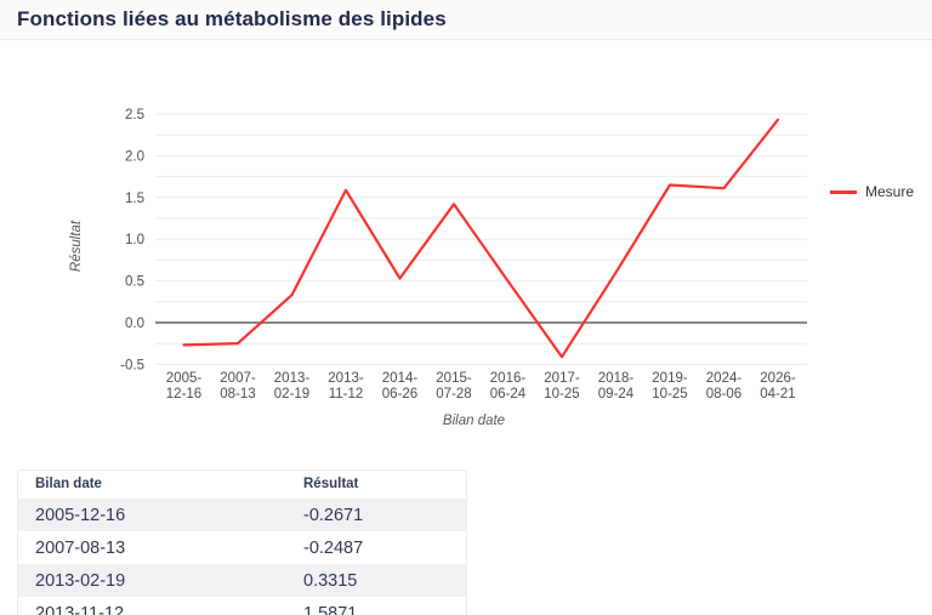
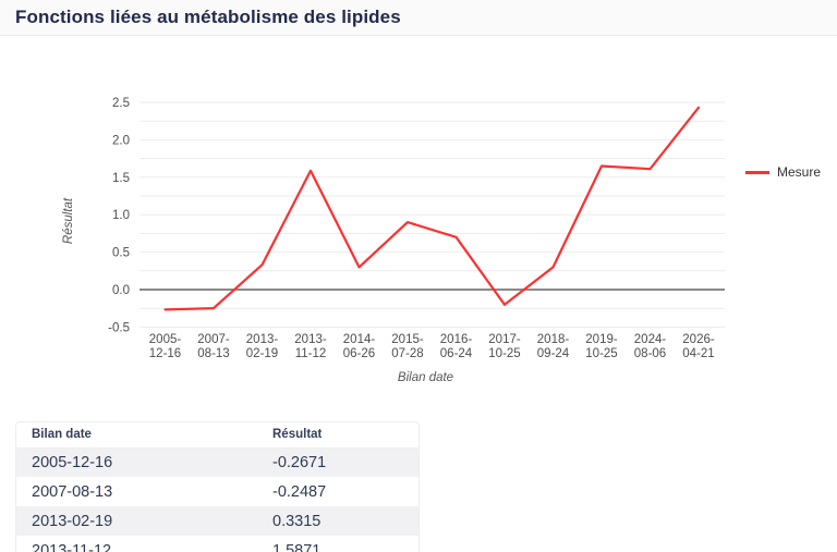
2014-06-26: 0.5 -> 0.3
2015-07-28: 1.4 -> 0.9
2016-06-24: 0.5 -> 0.7
2017-10-25: -0.4 -> -0.2
2018-09-24: 0.6 -> 0.3
